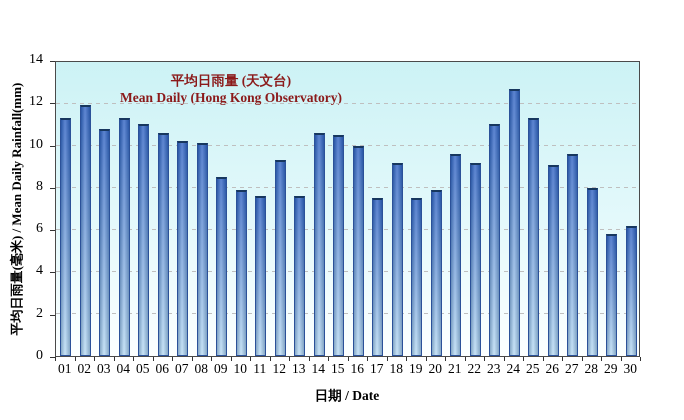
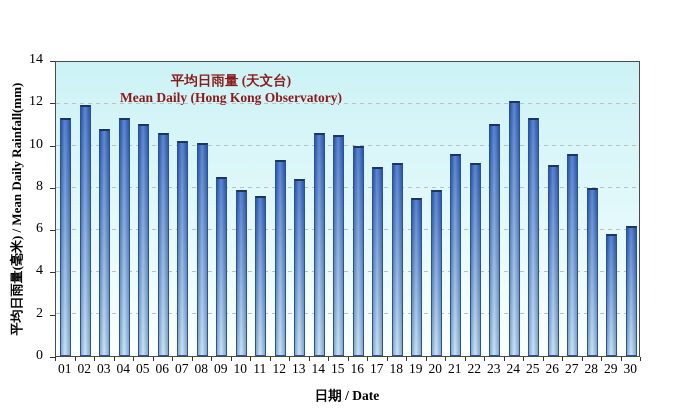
13: 7.6 -> 8.4
17: 7.5 -> 9.0
24: 12.7 -> 12.1
